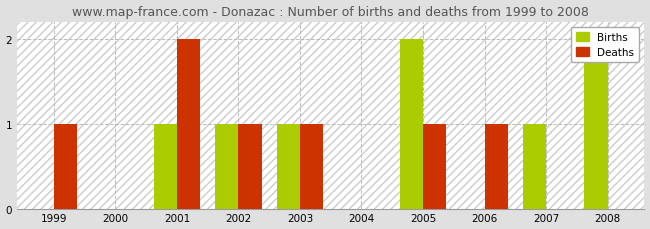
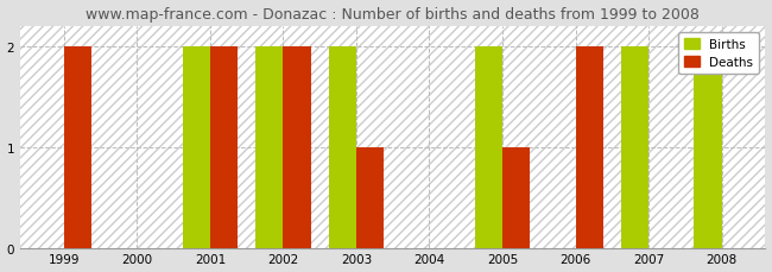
Deaths/1999: 1 -> 2
Births/2001: 1 -> 2
Births/2002: 1 -> 2
Deaths/2002: 1 -> 2
Births/2003: 1 -> 2
Deaths/2006: 1 -> 2
Births/2007: 1 -> 2
